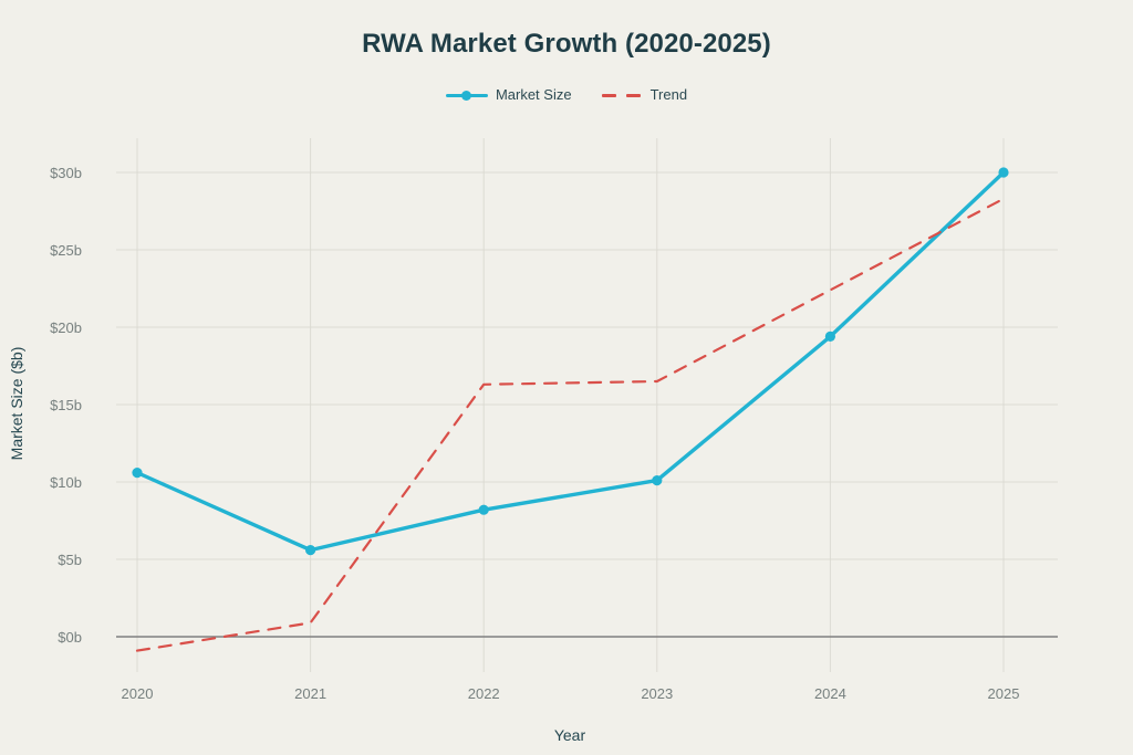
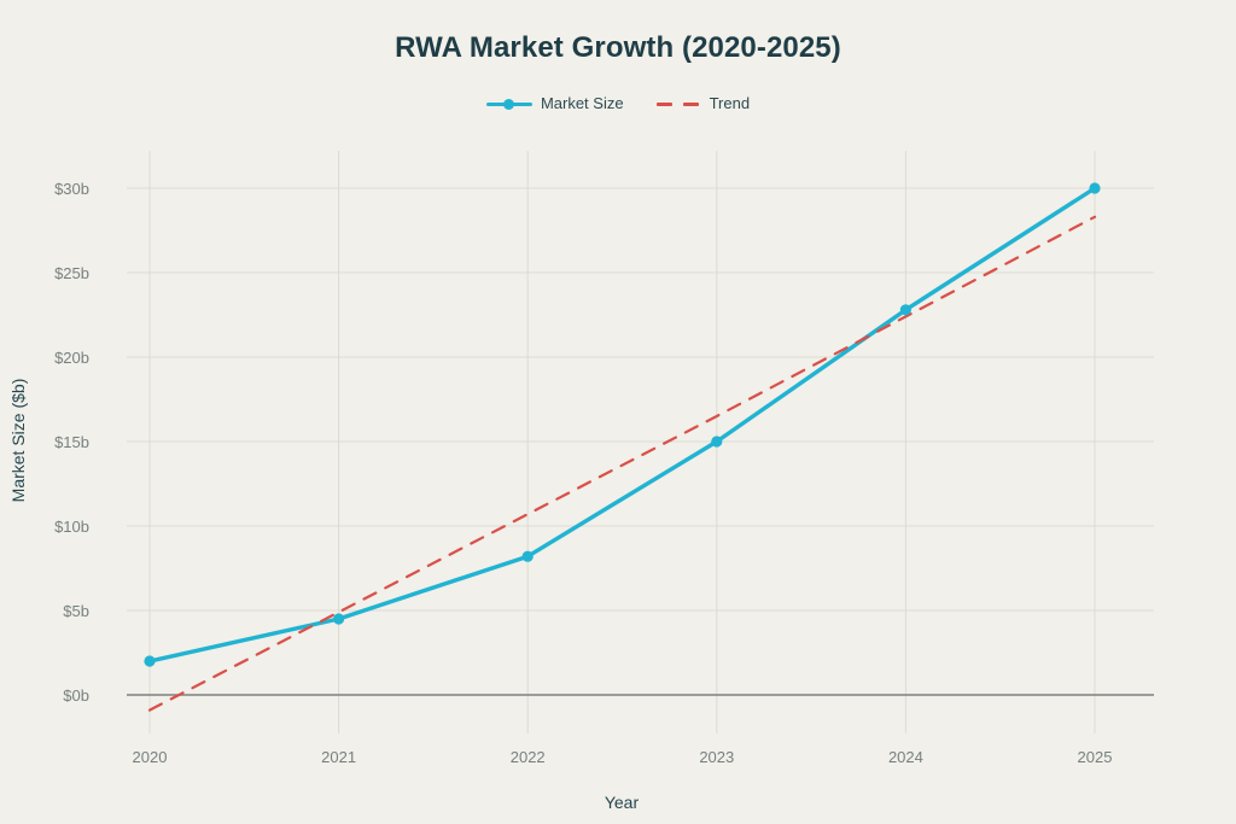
Market Size/2020: $10.6b -> $2.0b
Market Size/2021: $5.6b -> $4.5b
Trend/2021: $0.9b -> $4.9b
Trend/2022: $16.3b -> $10.7b
Market Size/2023: $10.1b -> $15.0b
Market Size/2024: $19.4b -> $22.8b
